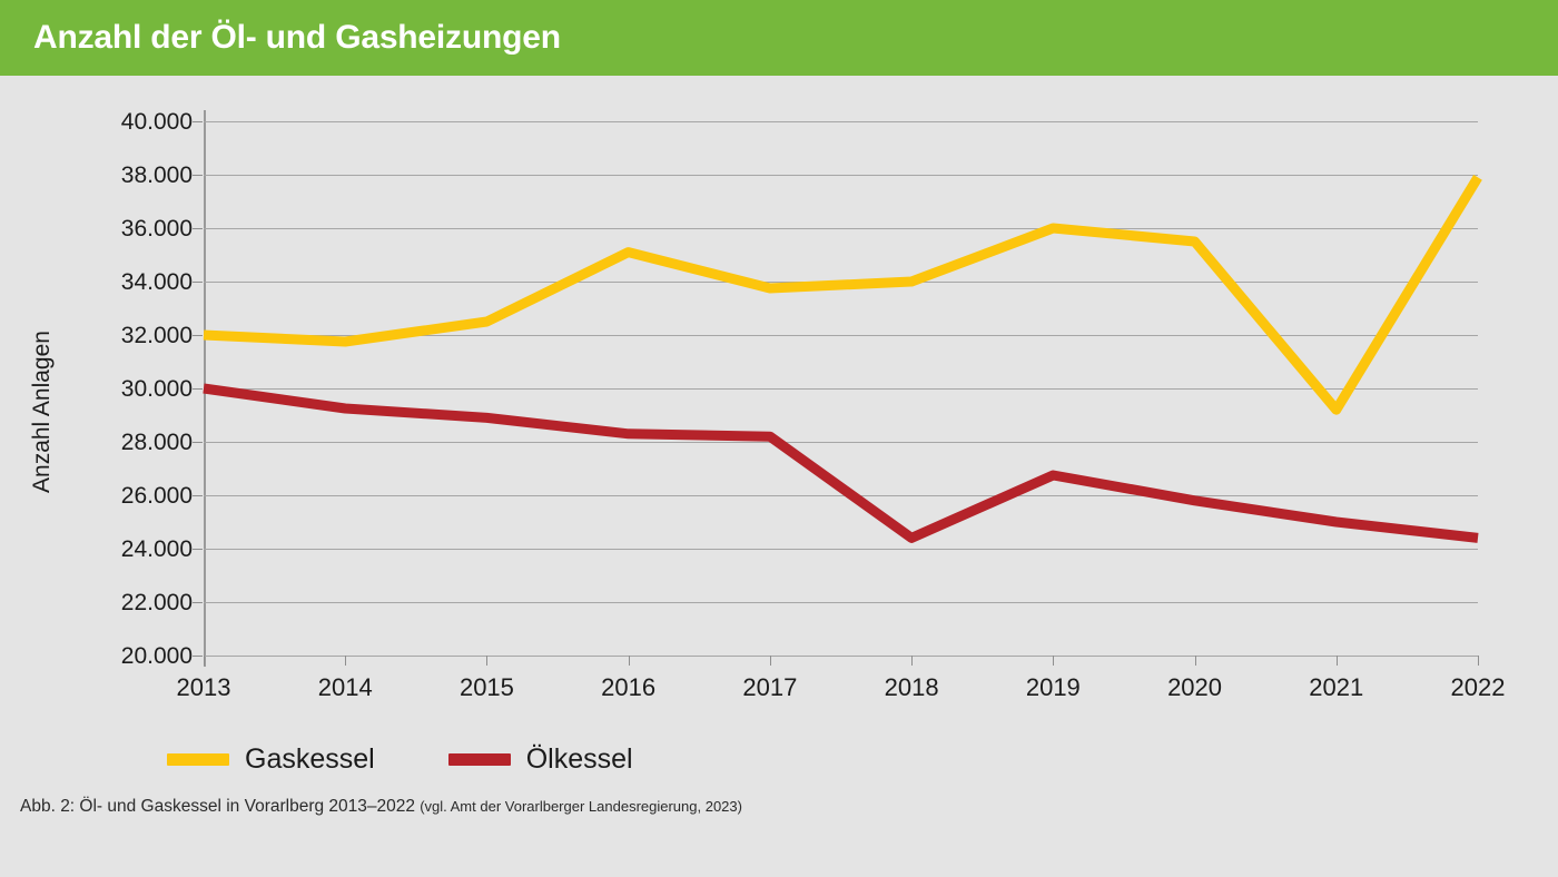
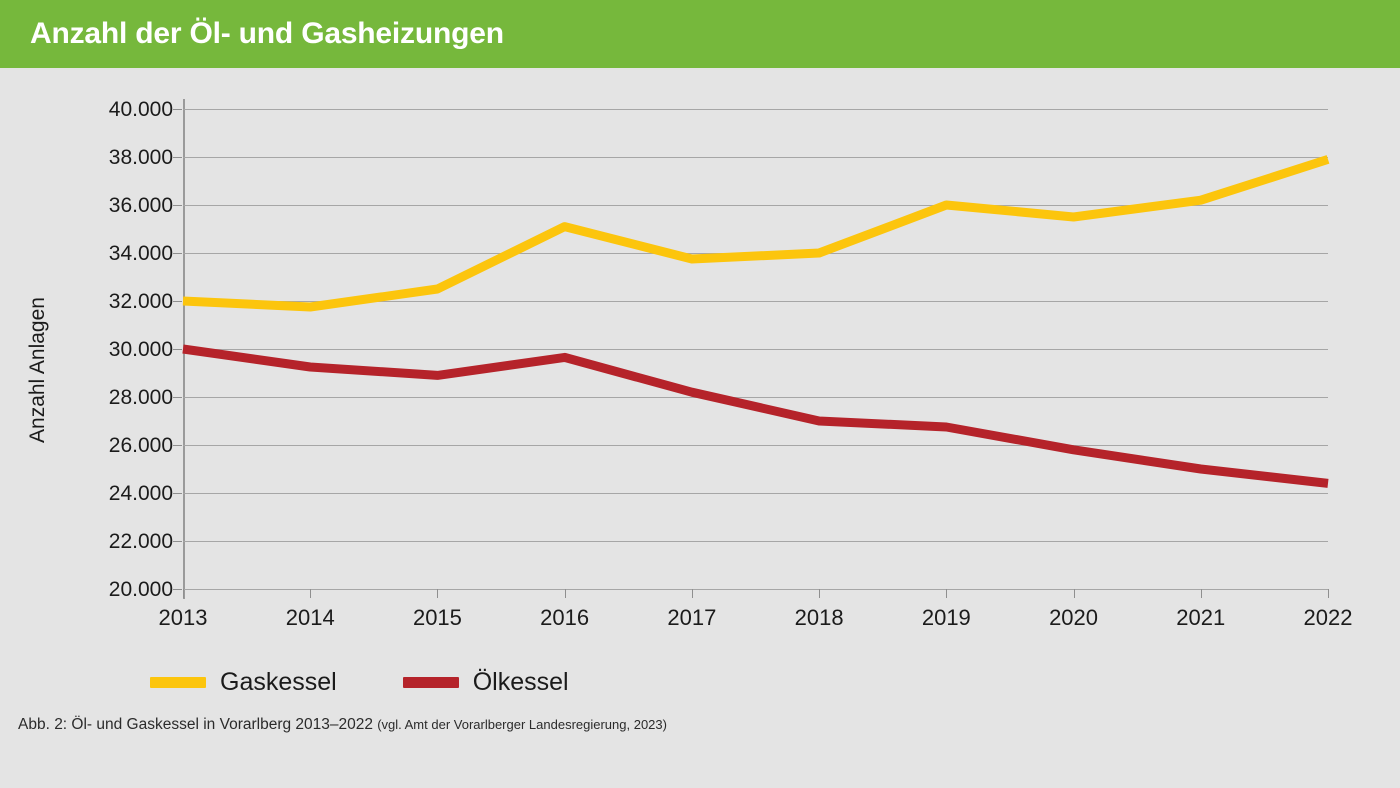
Ölkessel/2016: 28300 -> 29600
Ölkessel/2018: 24400 -> 27000
Gaskessel/2021: 29200 -> 36200
